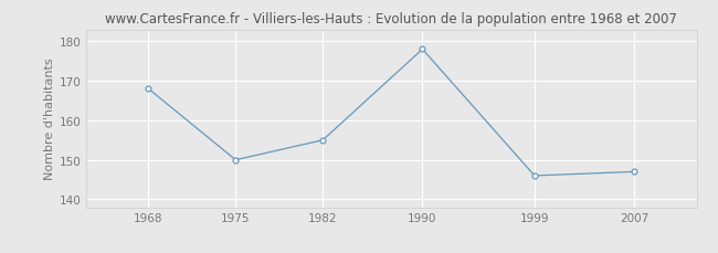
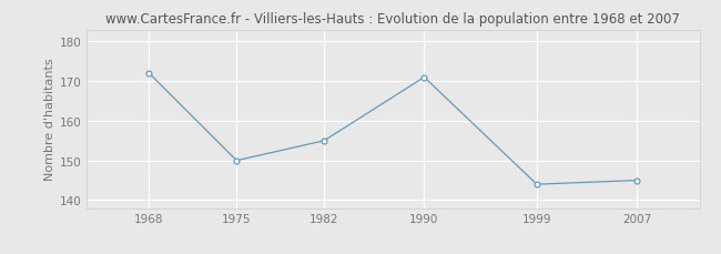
1968: 168 -> 172
1990: 178 -> 171
1999: 146 -> 144
2007: 147 -> 145
